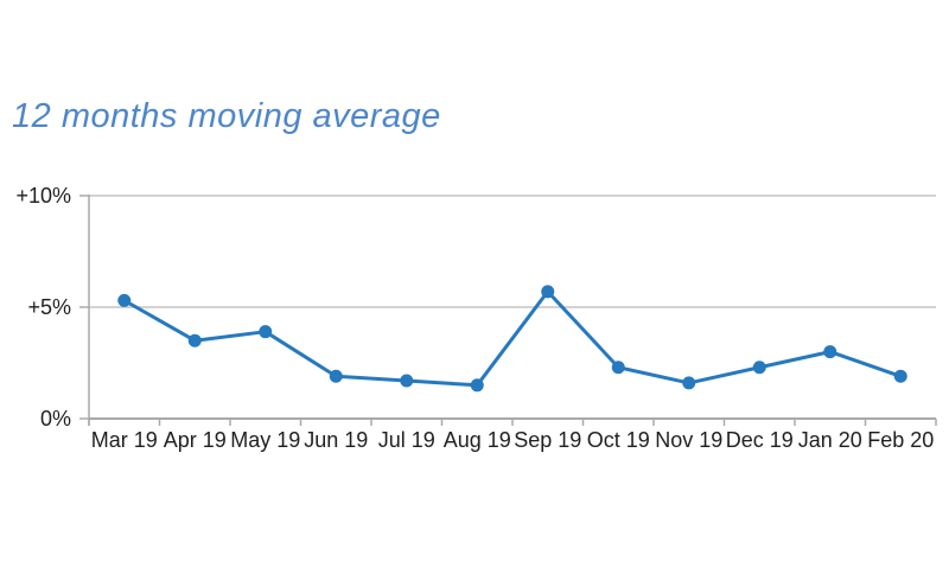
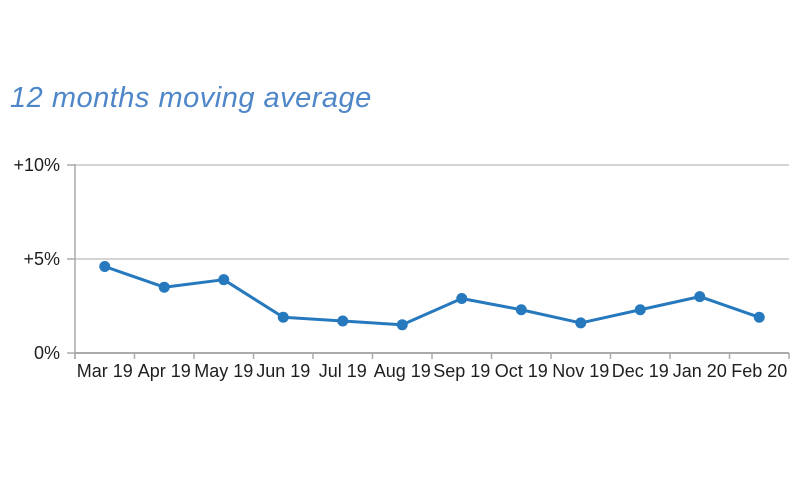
Mar 19: 5.3% -> 4.6%
Sep 19: 5.7% -> 2.9%
